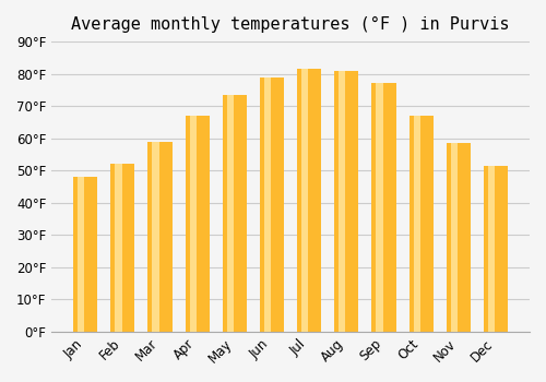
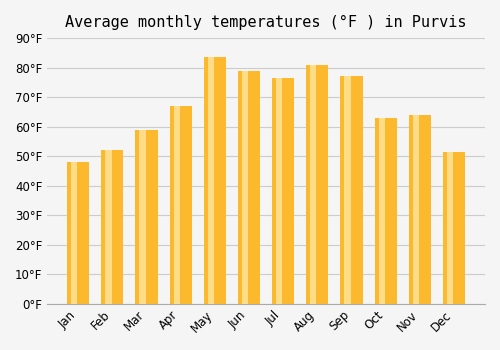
May: 73.5°F -> 83.5°F
Jul: 81.5°F -> 76.5°F
Oct: 67.0°F -> 63.0°F
Nov: 58.5°F -> 64.0°F
